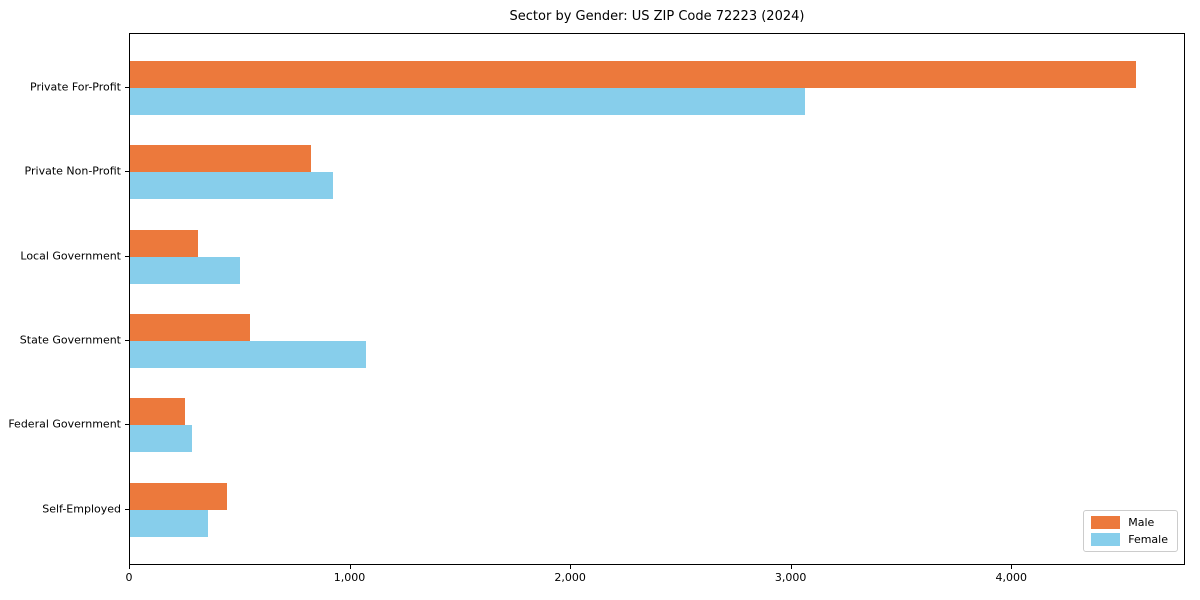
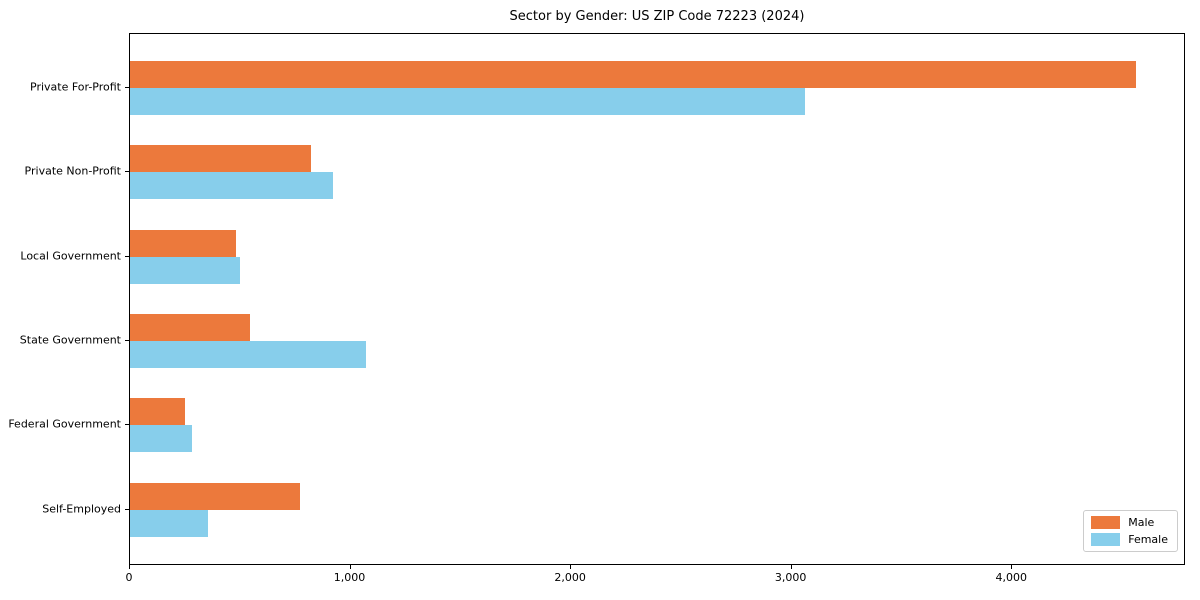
Male/Local Government: 310 -> 480
Male/Self-Employed: 440 -> 770
